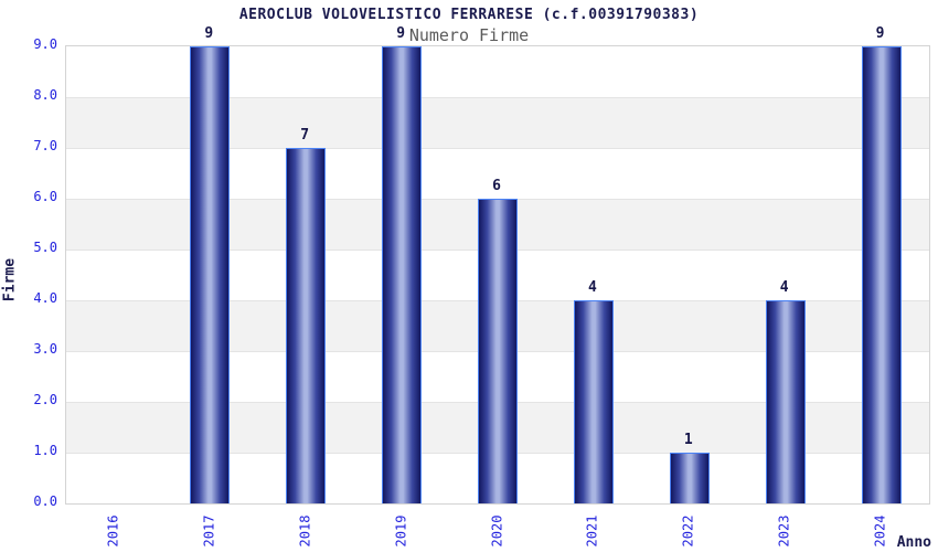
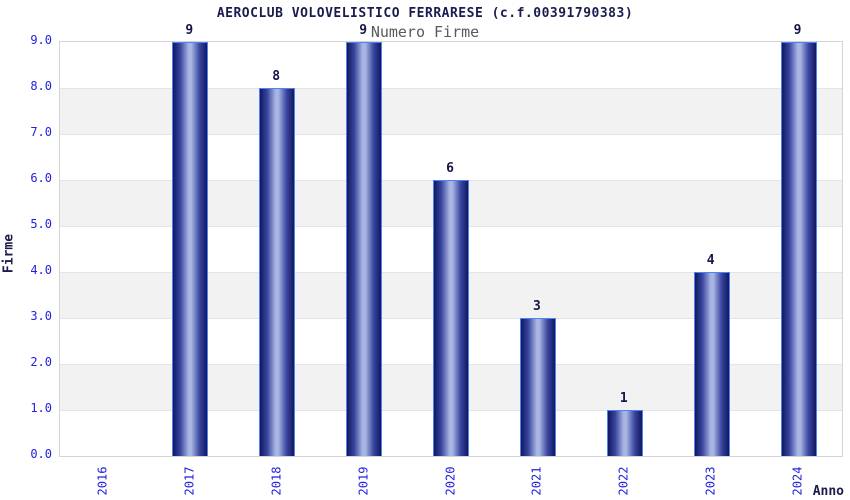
2018: 7 -> 8
2021: 4 -> 3
